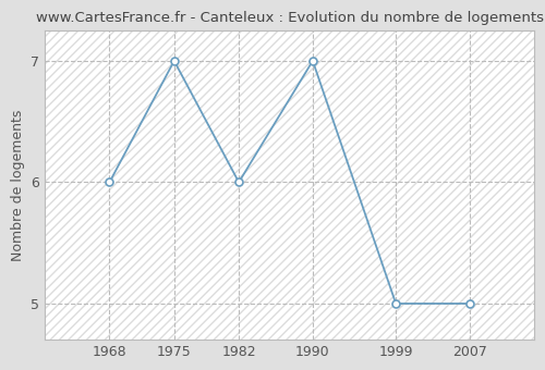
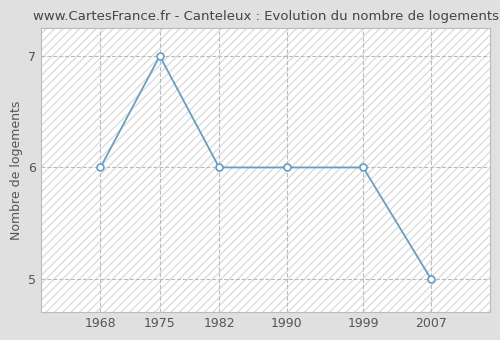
1990: 7 -> 6
1999: 5 -> 6
